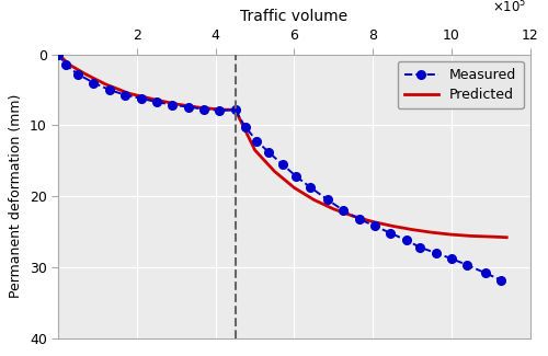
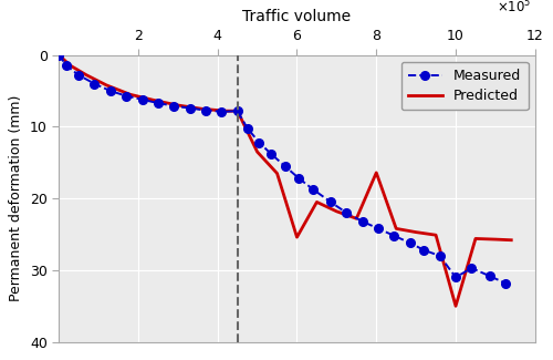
Predicted/6: 18.8 -> 25.4
Predicted/8: 23.6 -> 16.4
Measured/10: 28.8 -> 31.0
Predicted/10: 25.4 -> 35.0
